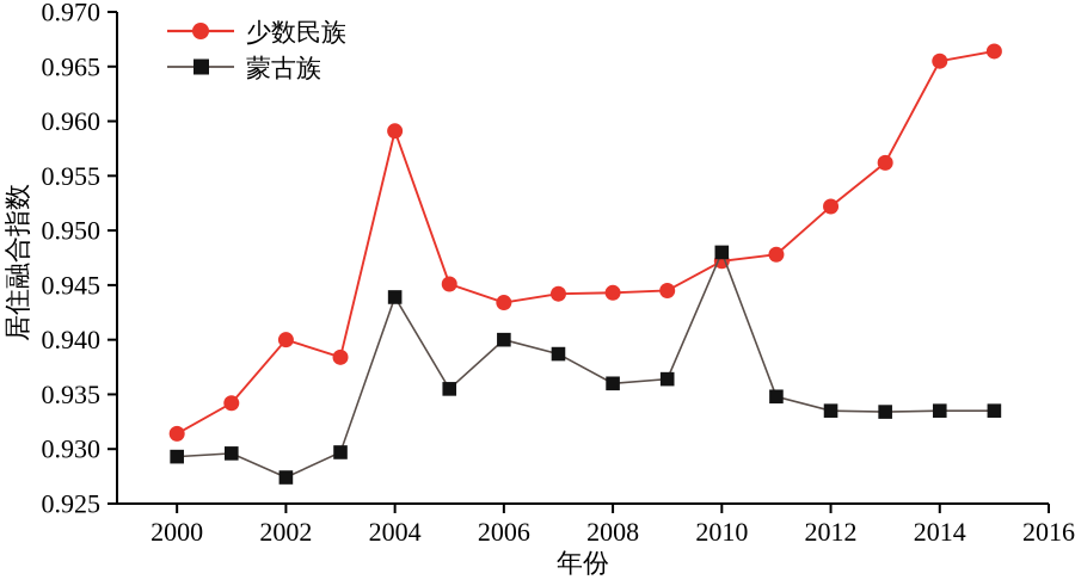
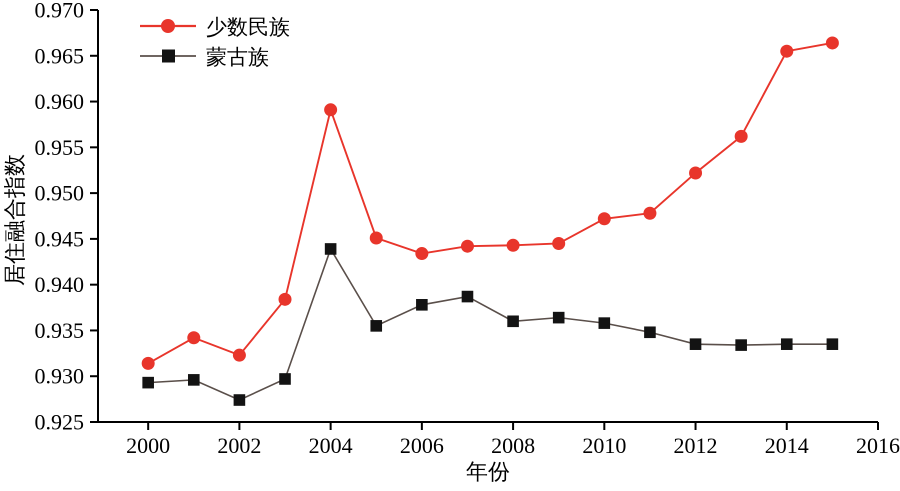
少数民族/2002: 0.940 -> 0.932
蒙古族/2006: 0.940 -> 0.938
蒙古族/2010: 0.948 -> 0.936
